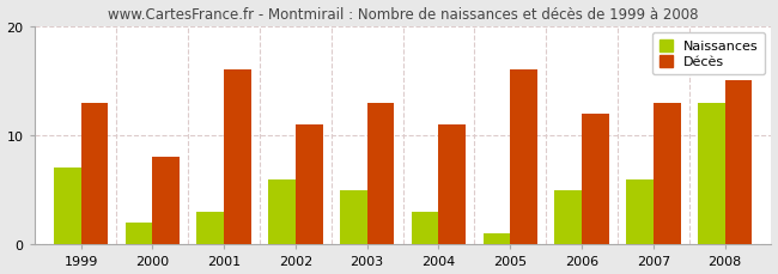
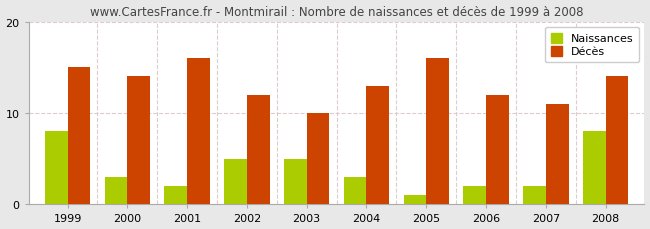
Naissances/1999: 7 -> 8
Décès/1999: 13 -> 15
Naissances/2000: 2 -> 3
Décès/2000: 8 -> 14
Naissances/2001: 3 -> 2
Naissances/2002: 6 -> 5
Décès/2002: 11 -> 12
Décès/2003: 13 -> 10
Décès/2004: 11 -> 13
Naissances/2006: 5 -> 2
Naissances/2007: 6 -> 2
Décès/2007: 13 -> 11
Naissances/2008: 13 -> 8
Décès/2008: 15 -> 14
